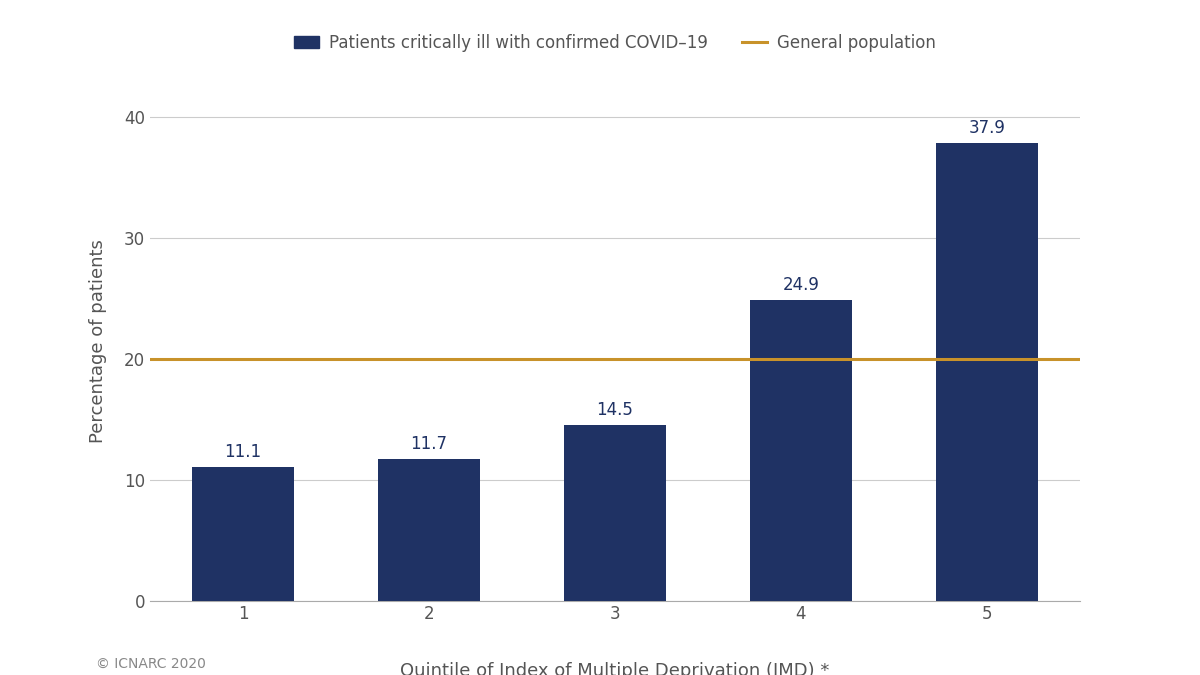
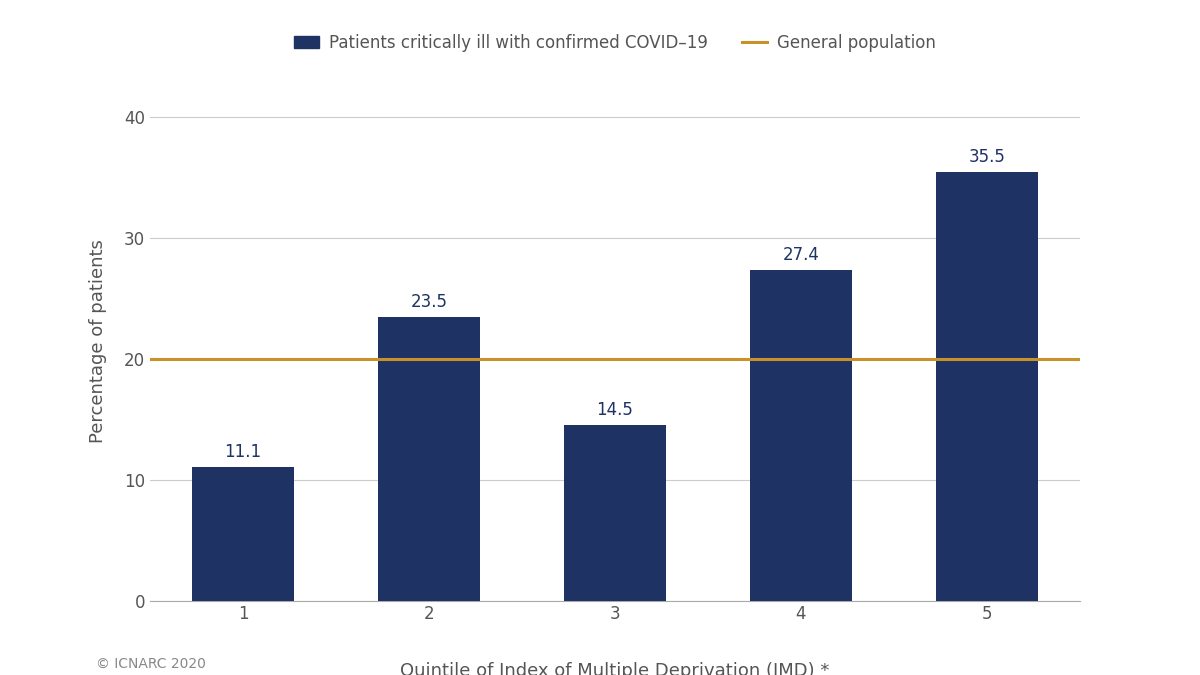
2: 11.7 -> 23.5
4: 24.9 -> 27.4
5: 37.9 -> 35.5
